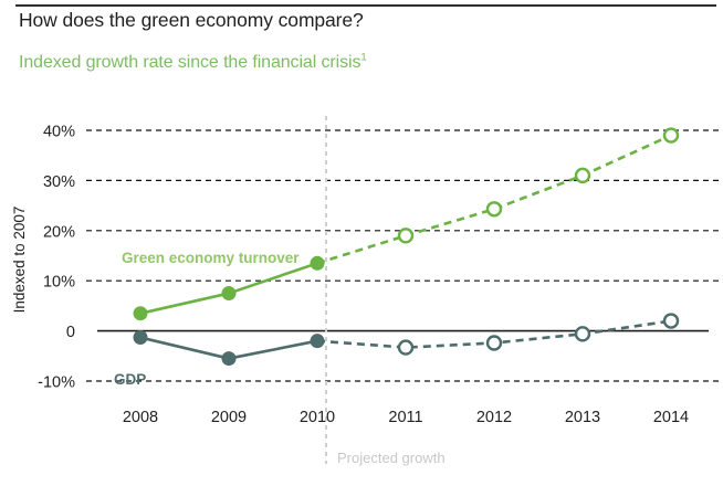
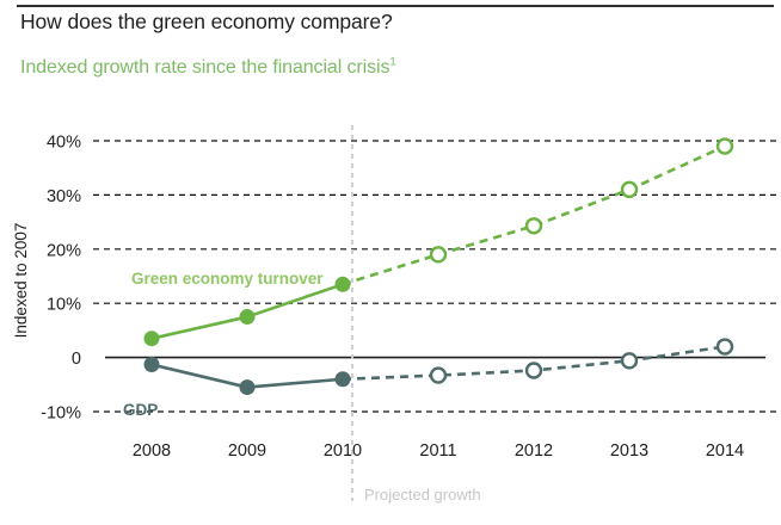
GDP/2010: -2% -> -4%
